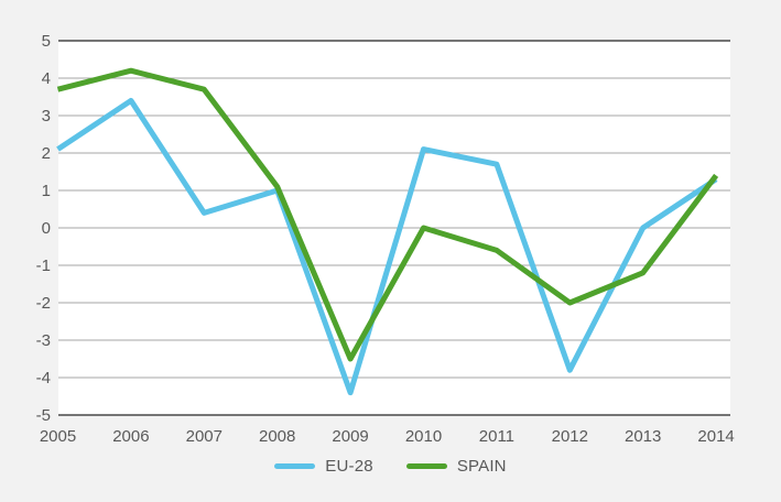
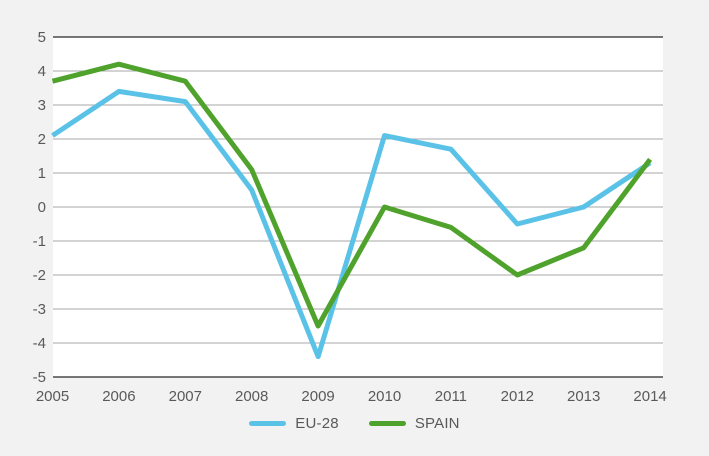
EU-28/2007: 0.4 -> 3.1
EU-28/2008: 1.0 -> 0.5
EU-28/2012: -3.8 -> -0.5
